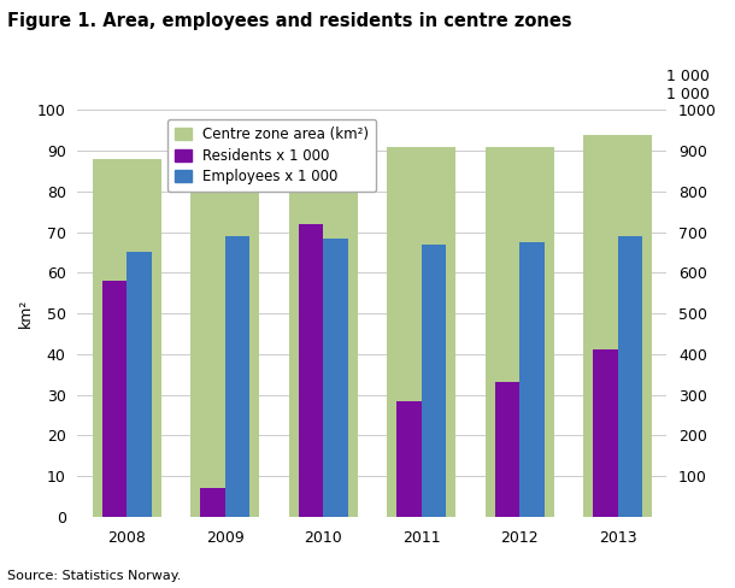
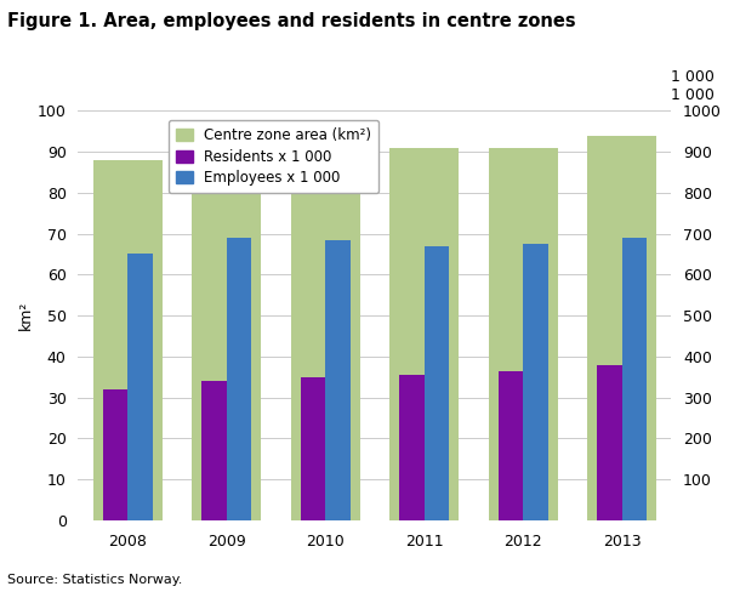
Residents x 1 000/2008: 58.0 -> 32.0
Residents x 1 000/2009: 7.0 -> 34.0
Residents x 1 000/2010: 72.0 -> 35.0
Residents x 1 000/2011: 28.5 -> 35.5
Residents x 1 000/2012: 33.0 -> 36.5
Residents x 1 000/2013: 41.0 -> 38.0
